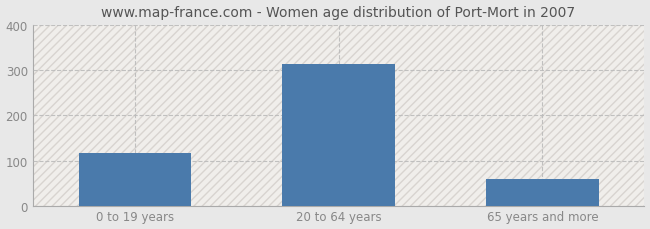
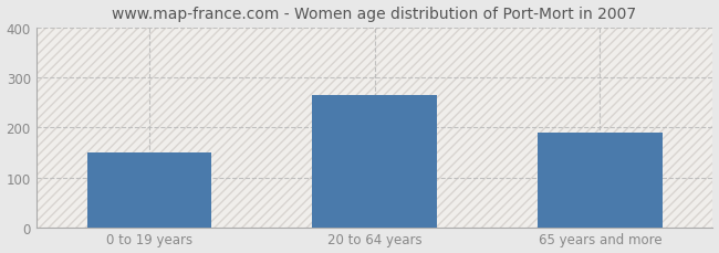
0 to 19 years: 117 -> 150
20 to 64 years: 315 -> 265
65 years and more: 60 -> 190
